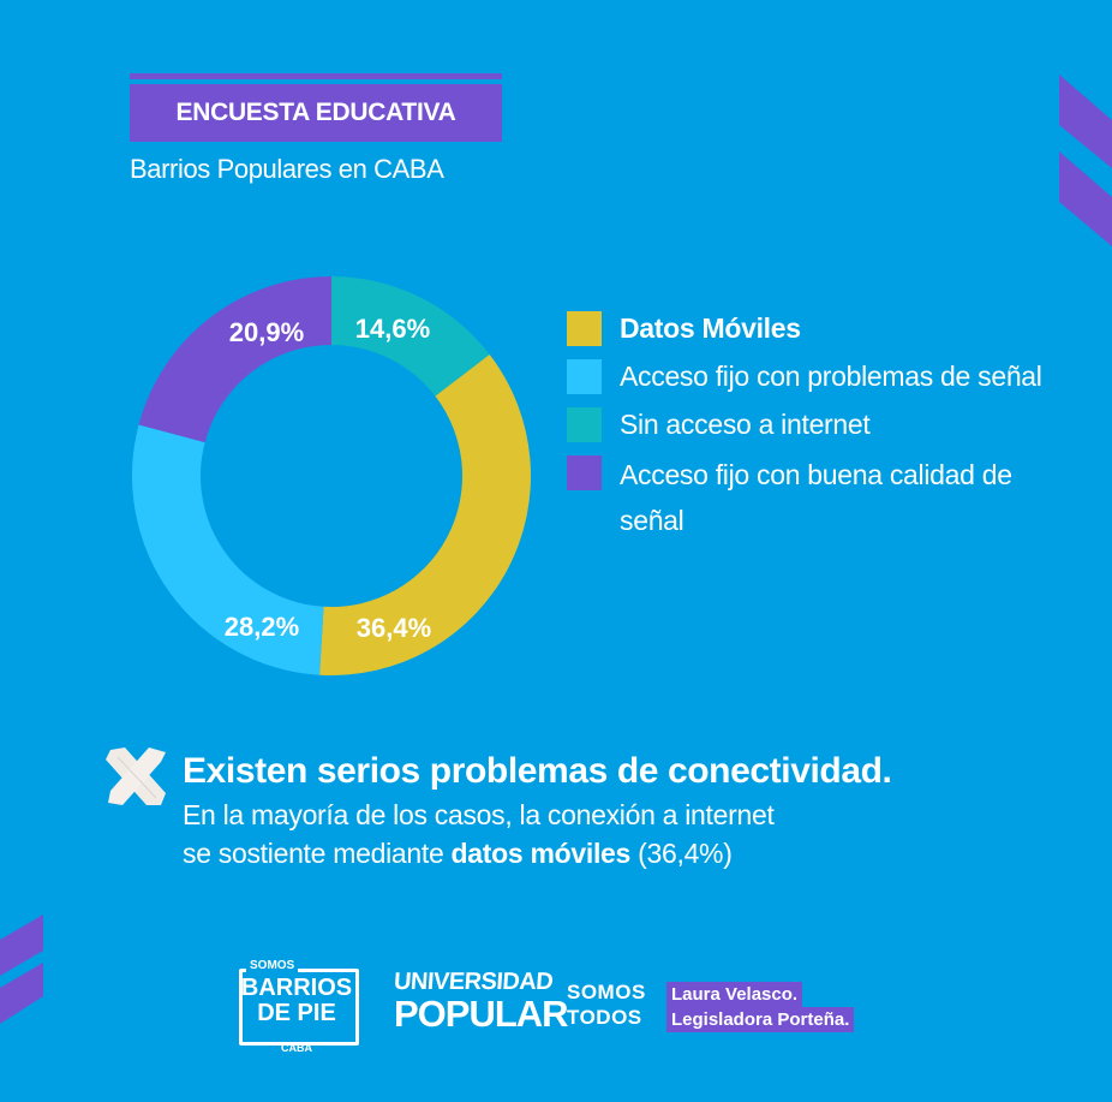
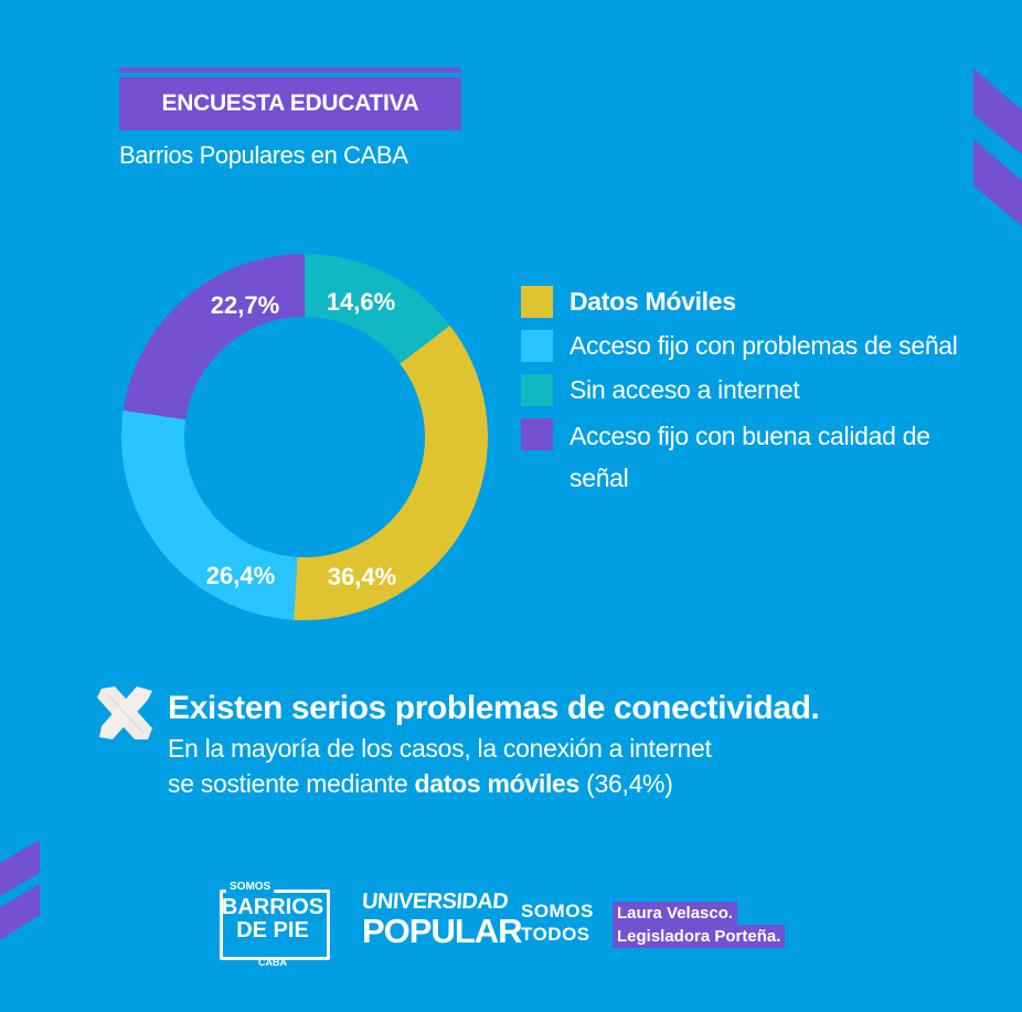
Acceso fijo con problemas de señal: 28,2% -> 26,4%
Acceso fijo con buena calidad de señal: 20,9% -> 22,7%
